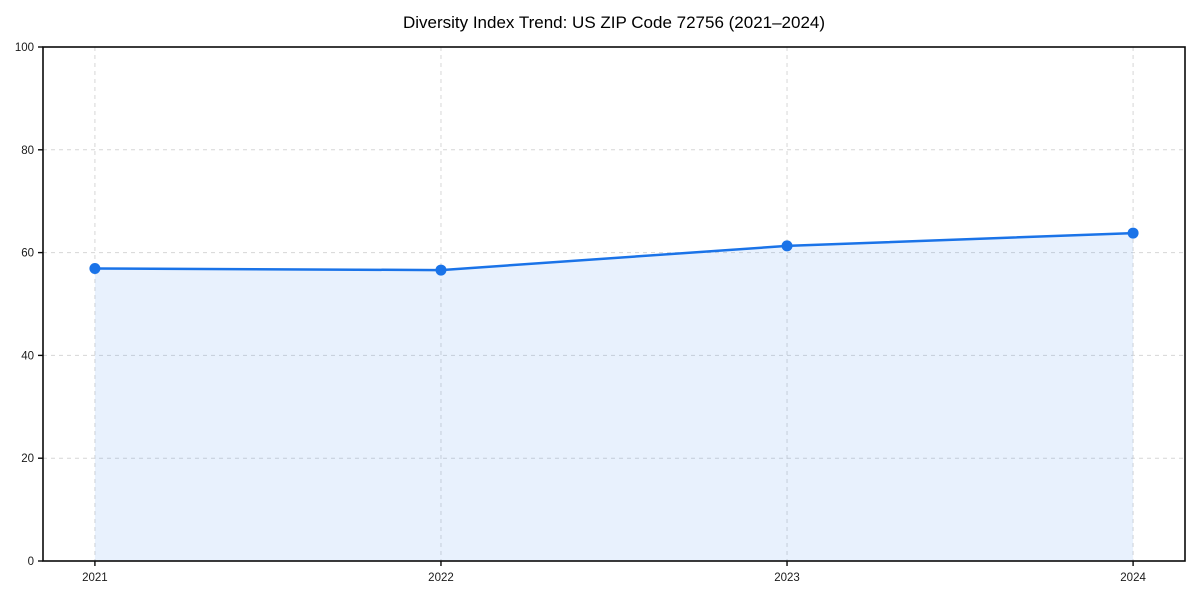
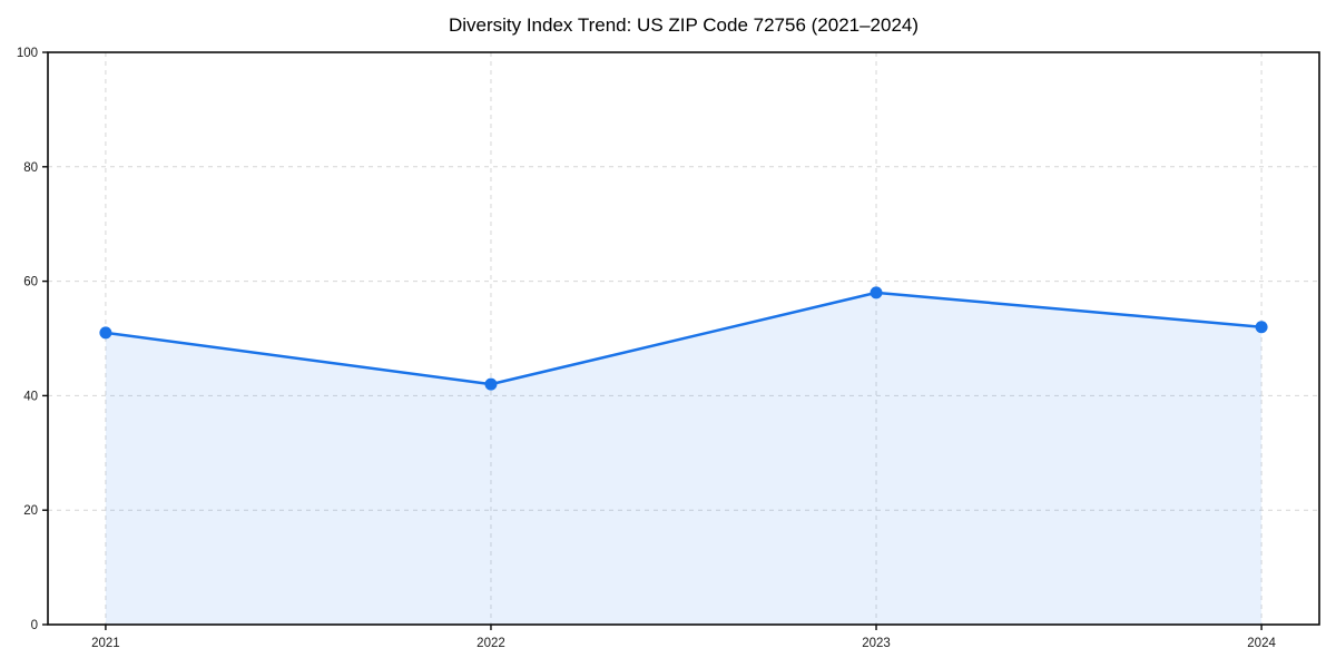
2021: 57 -> 51
2022: 57 -> 42
2023: 61 -> 58
2024: 64 -> 52
